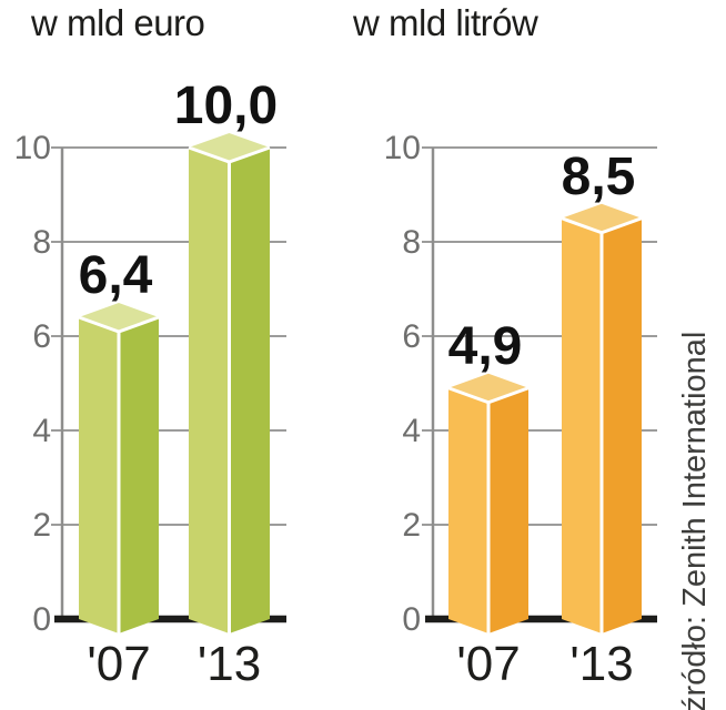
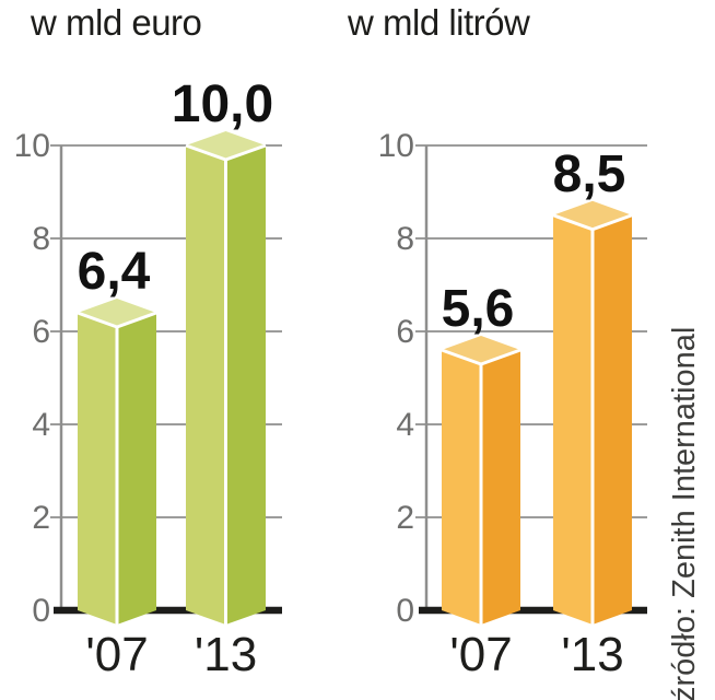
w mld litrów/'07: 4,9 -> 5,6
